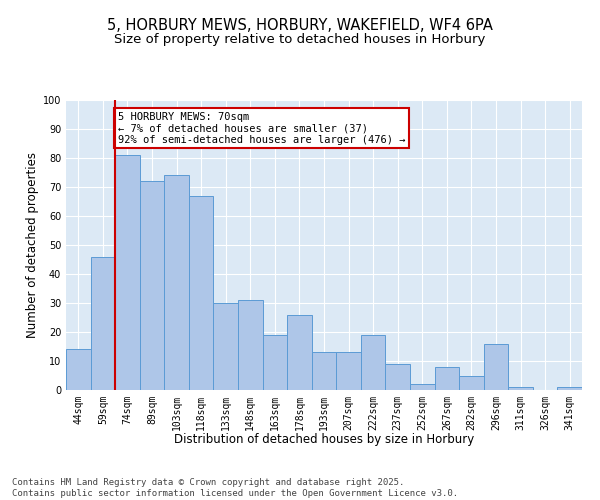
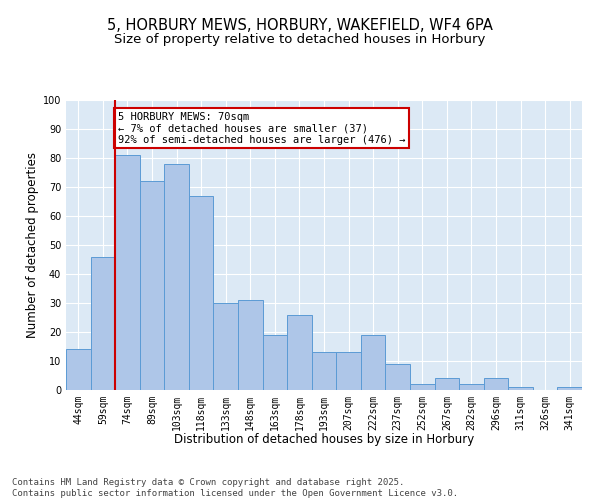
103sqm: 74 -> 78
267sqm: 8 -> 4
282sqm: 5 -> 2
296sqm: 16 -> 4
